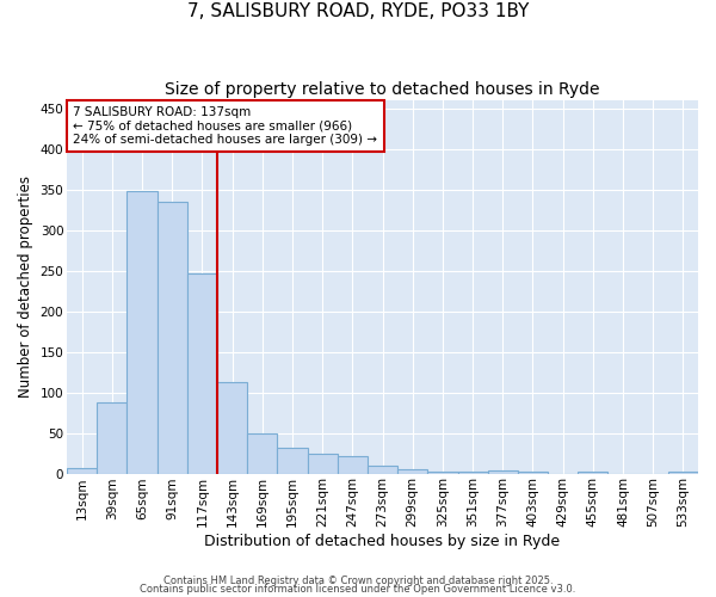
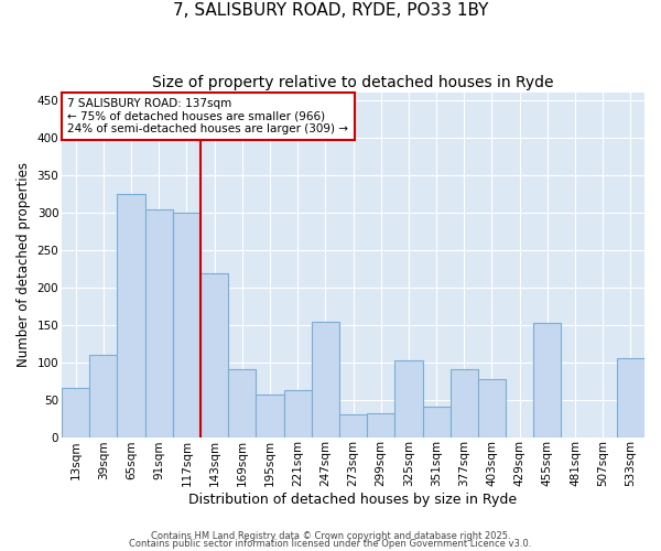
13sqm: 6 -> 66
39sqm: 88 -> 110
65sqm: 348 -> 324
91sqm: 335 -> 304
117sqm: 247 -> 300
143sqm: 112 -> 218
169sqm: 50 -> 90
195sqm: 31 -> 56
221sqm: 25 -> 62
247sqm: 21 -> 154
273sqm: 10 -> 30
299sqm: 5 -> 32
325sqm: 3 -> 102
351sqm: 3 -> 40
377sqm: 4 -> 90
403sqm: 2 -> 78
455sqm: 2 -> 152
533sqm: 2 -> 106
